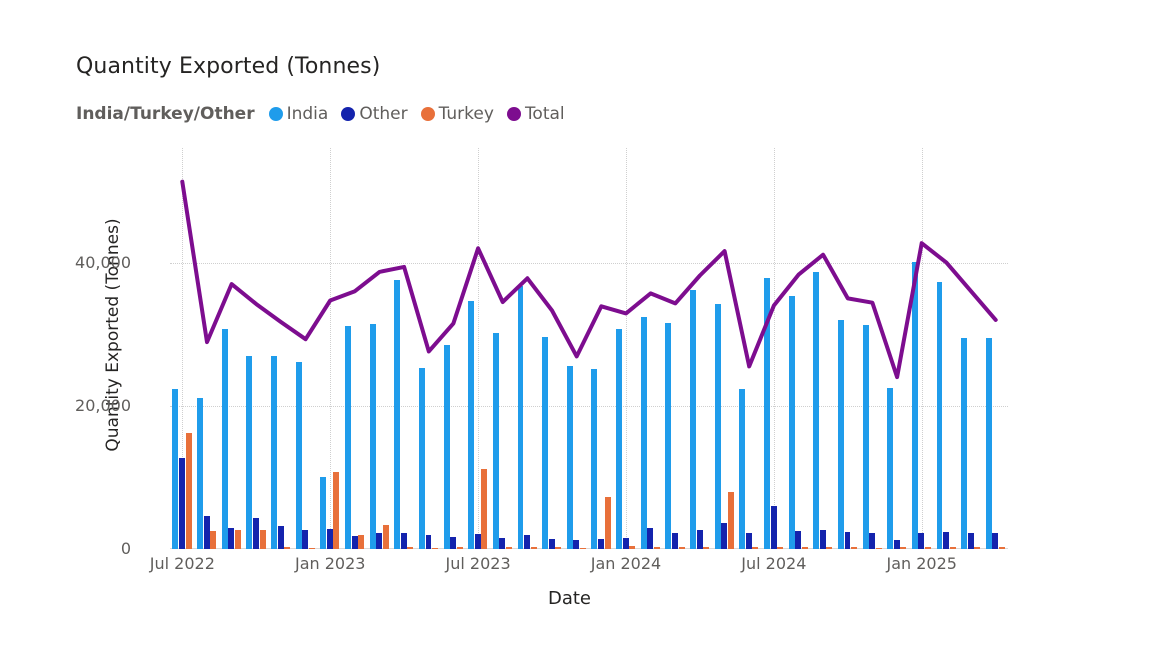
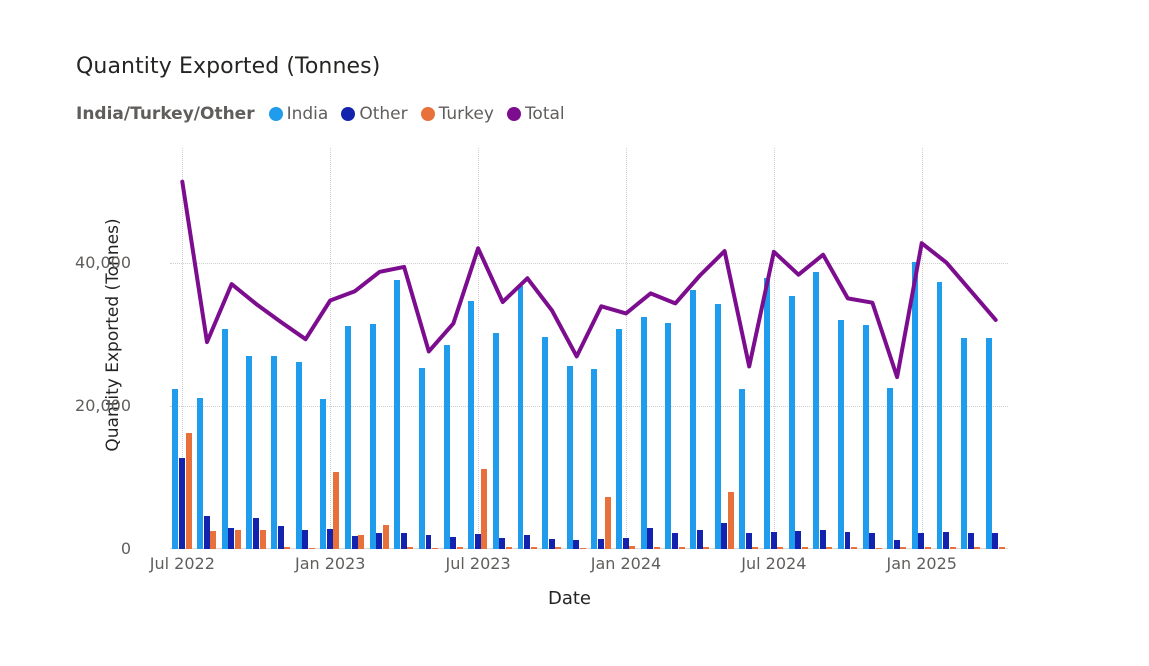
India/Jan 2023: 10000 -> 21000
Other/Jul 2024: 6000 -> 2000
Total/Jul 2024: 34000 -> 42000
